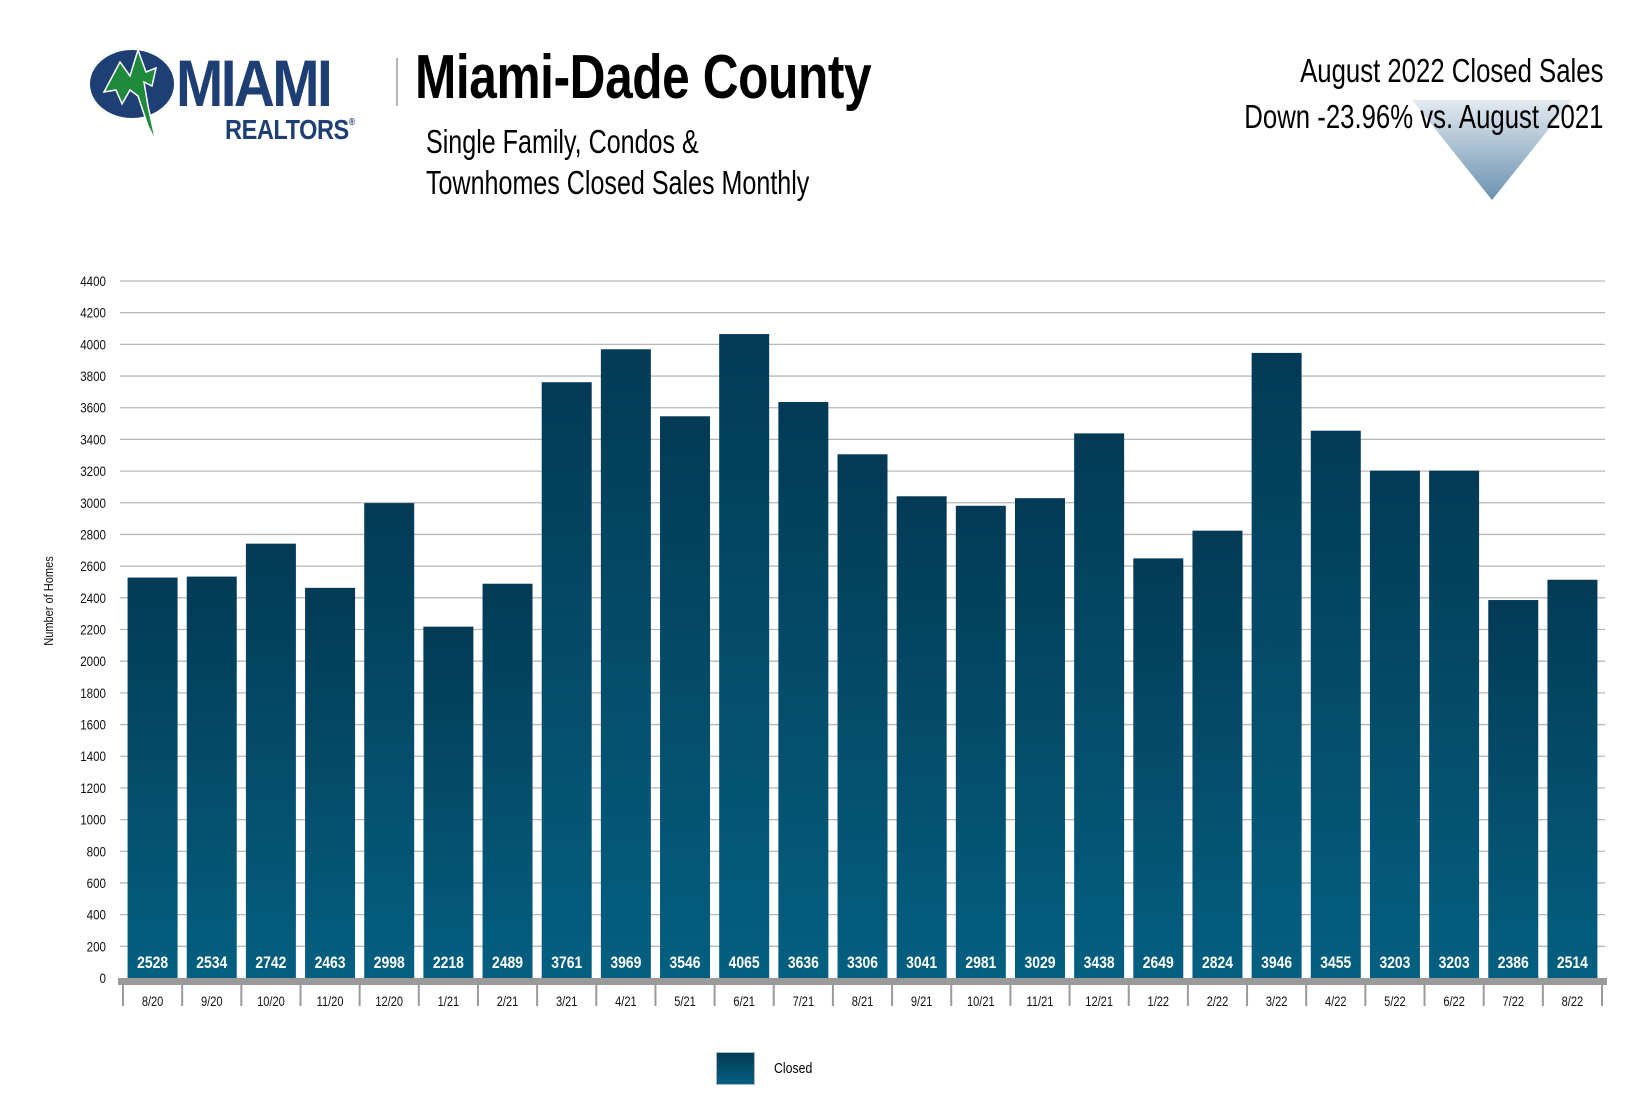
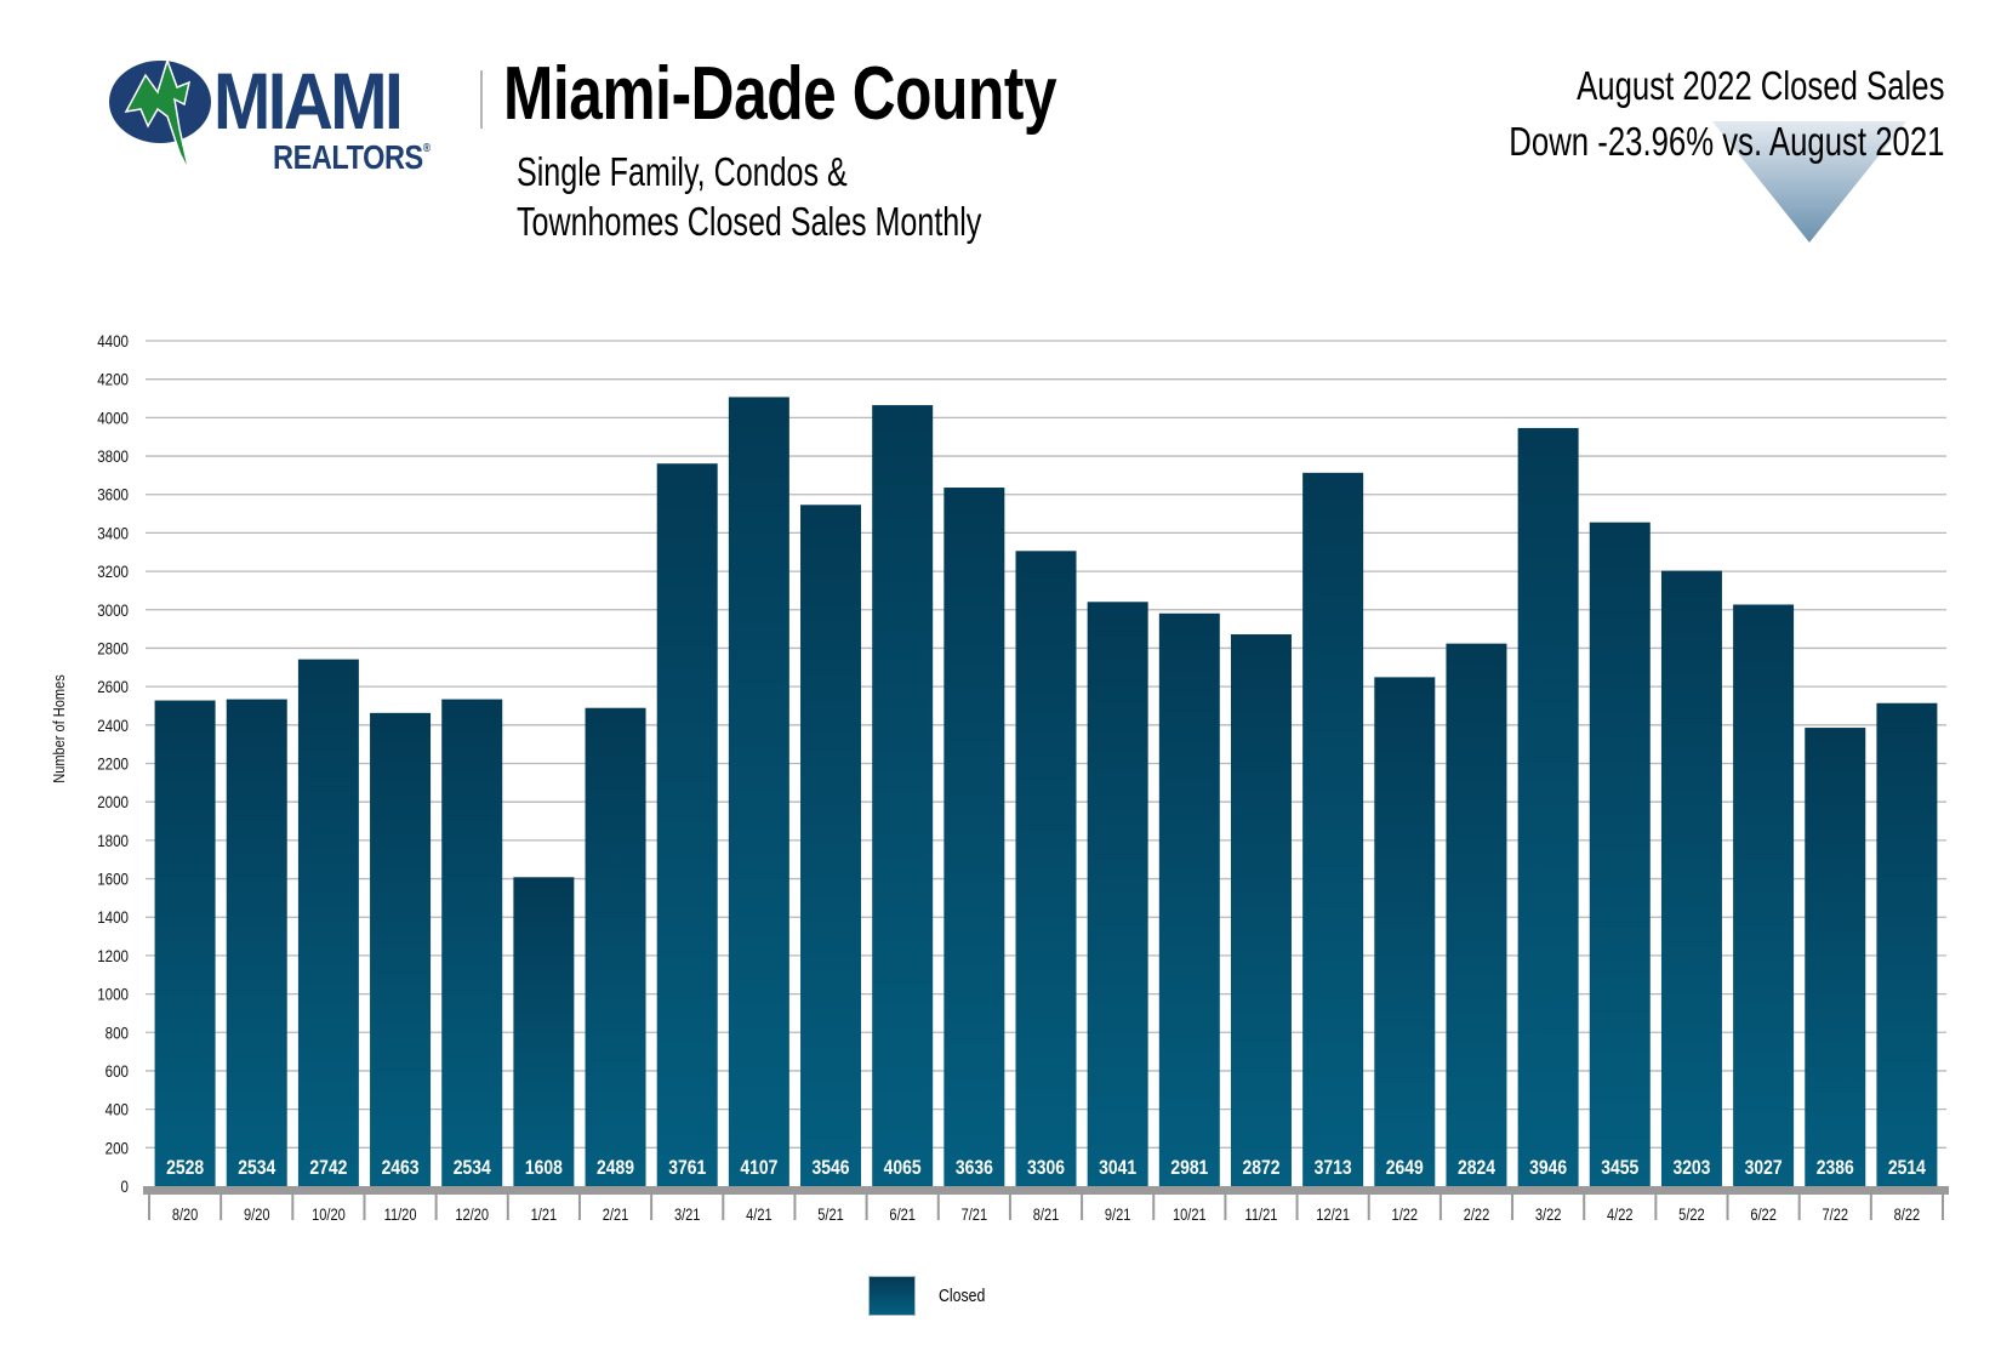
12/20: 2998 -> 2534
1/21: 2218 -> 1608
4/21: 3969 -> 4107
11/21: 3029 -> 2872
12/21: 3438 -> 3713
6/22: 3203 -> 3027
